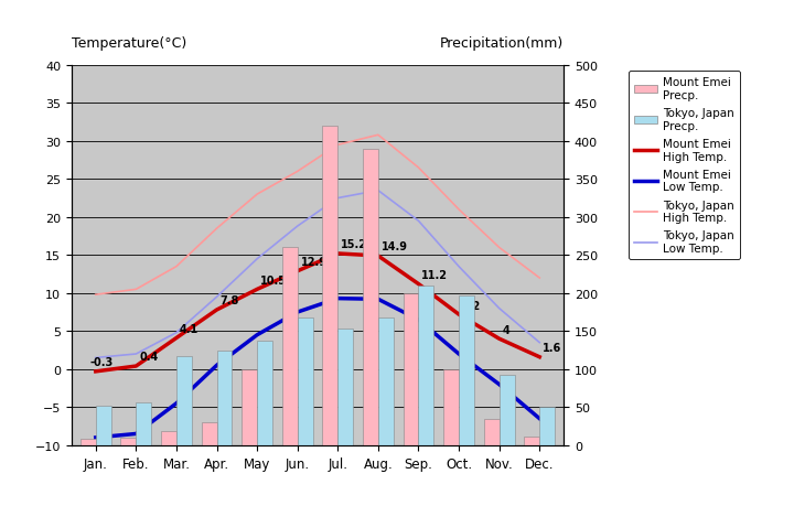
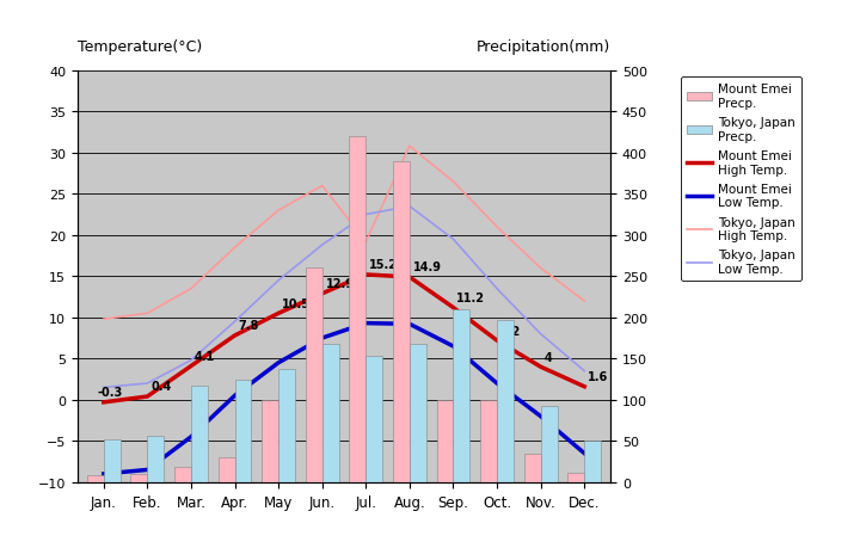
Tokyo, Japan High Temp./Jul.: 29.5 -> 19.2
Mount Emei Precp./Sep.: 200 -> 100
